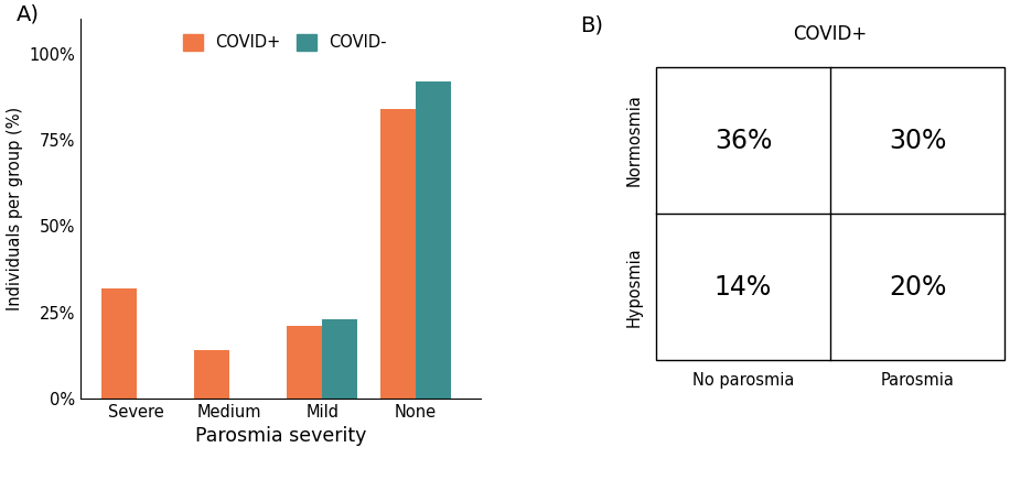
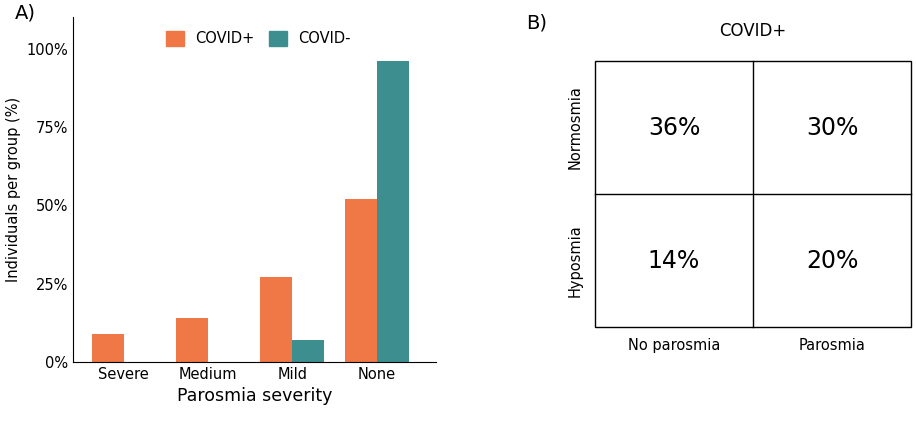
COVID+/Severe: 32% -> 9%
COVID+/Mild: 21% -> 27%
COVID-/Mild: 23% -> 7%
COVID+/None: 84% -> 52%
COVID-/None: 92% -> 96%
